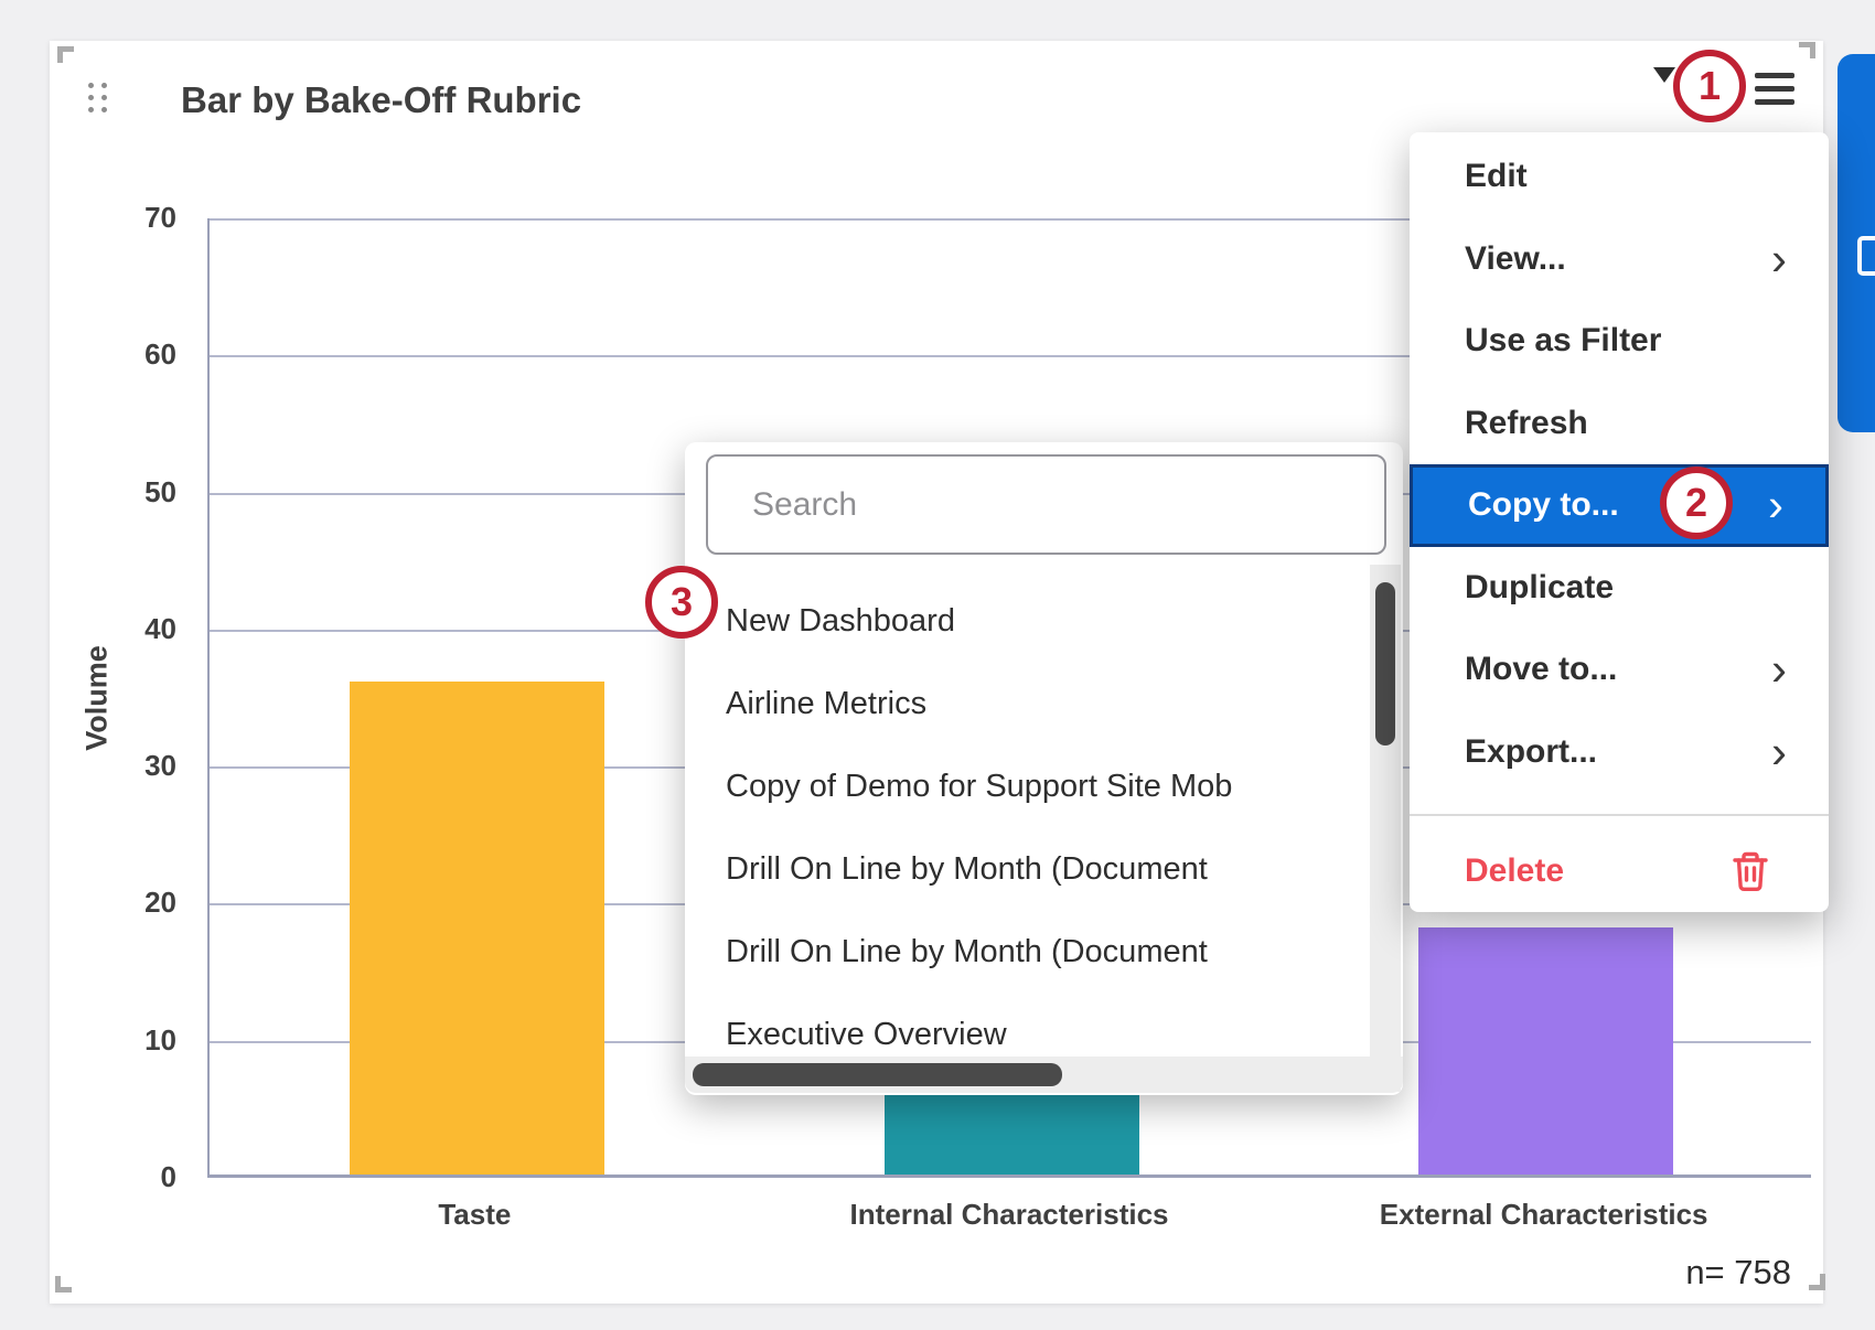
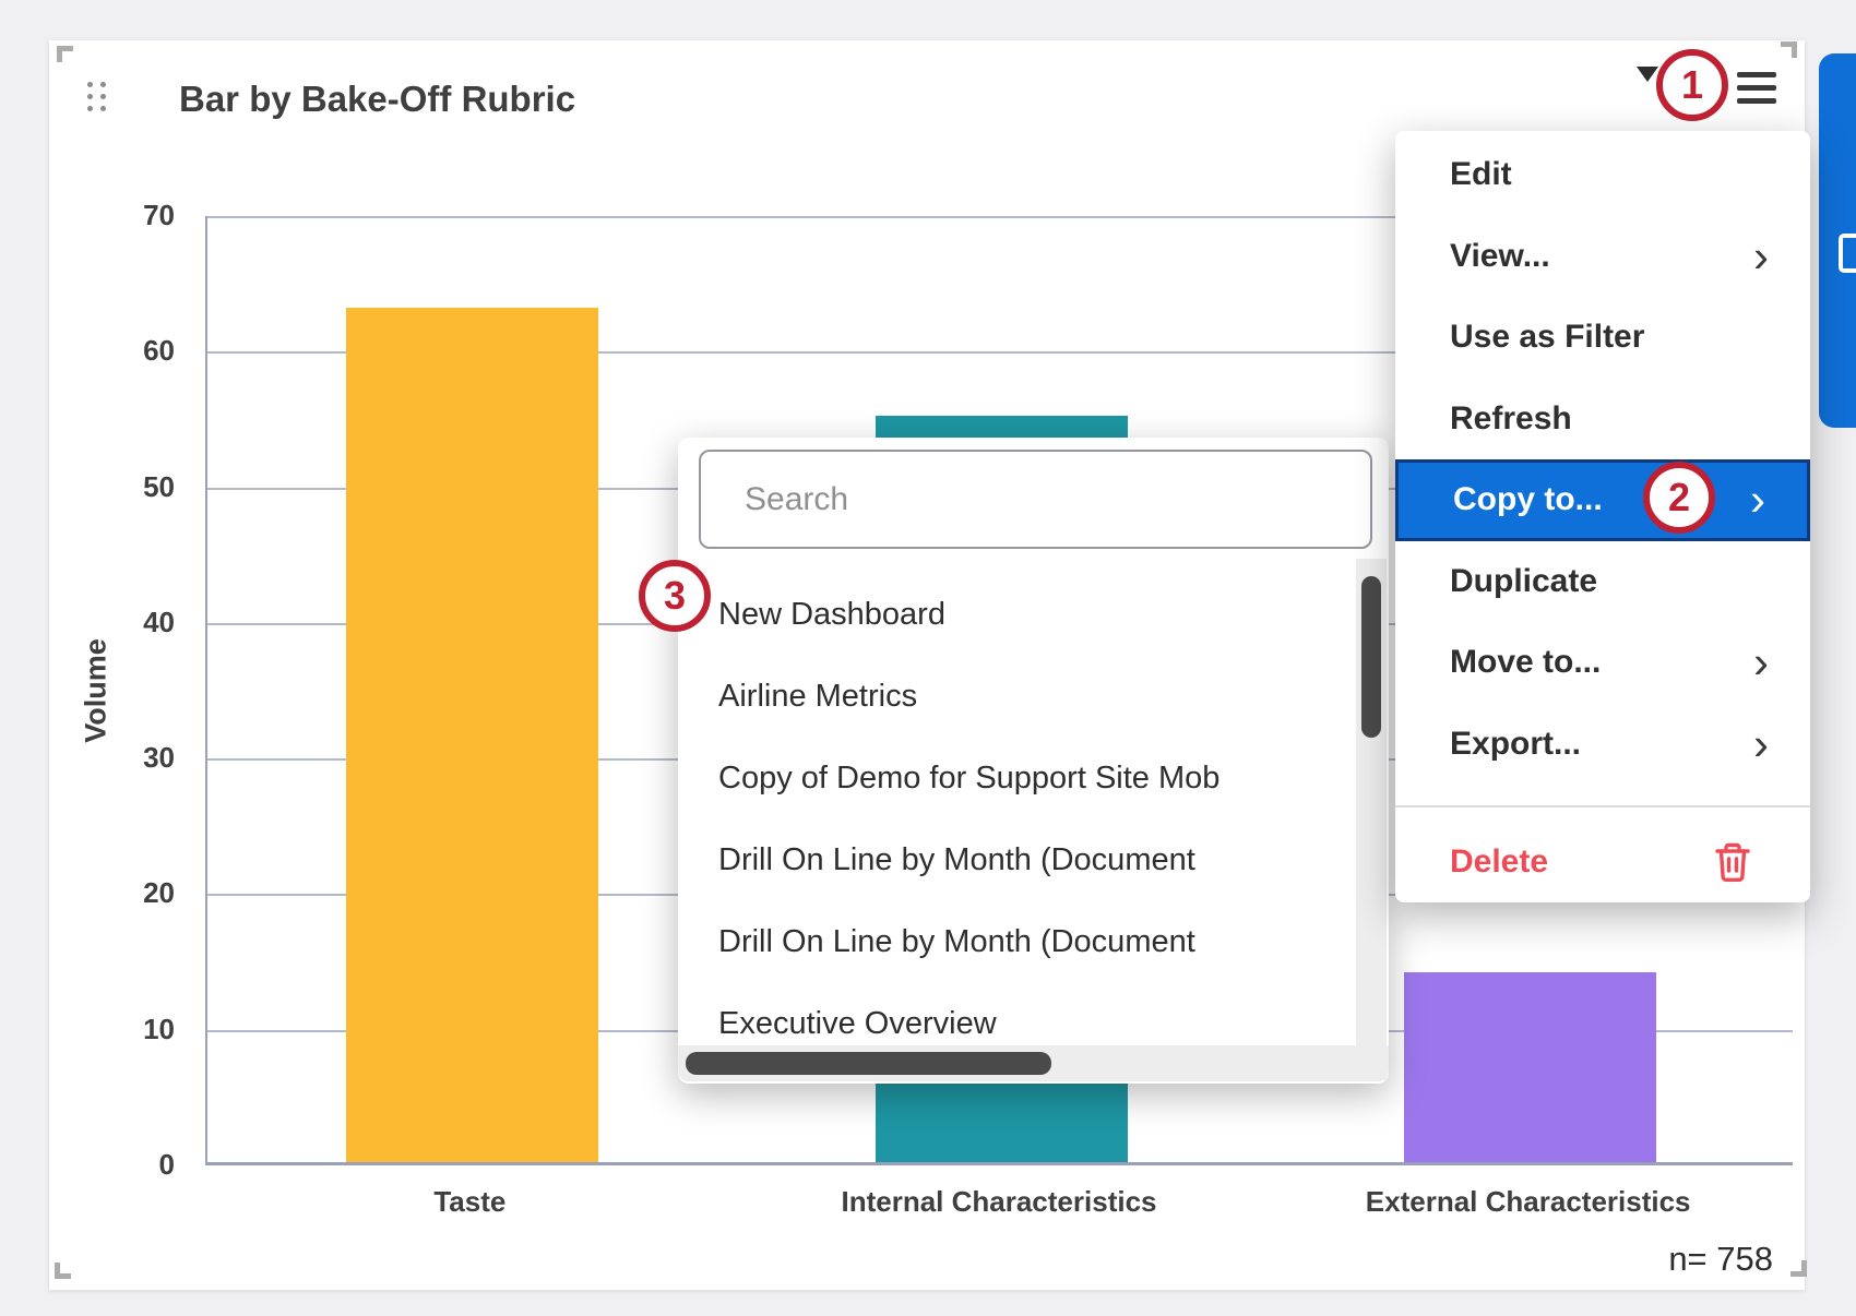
Taste: 36 -> 63
Internal Characteristics: 33 -> 55
External Characteristics: 18 -> 14
